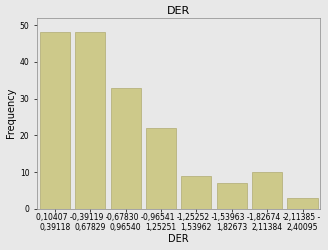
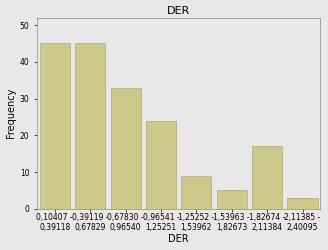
0,10407 - 0,39118: 48 -> 45
0,39119 - 0,67829: 48 -> 45
0,96541 - 1,25251: 22 -> 24
1,53963 - 1,82673: 7 -> 5
1,82674 - 2,11384: 10 -> 17
